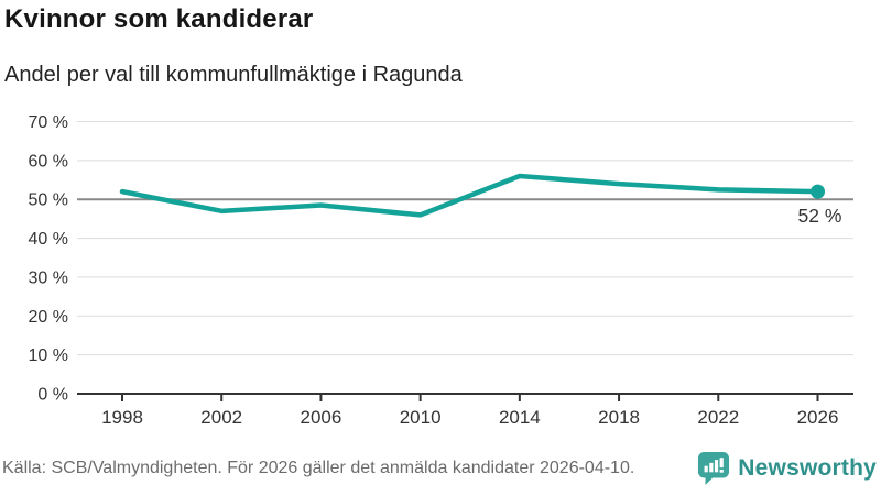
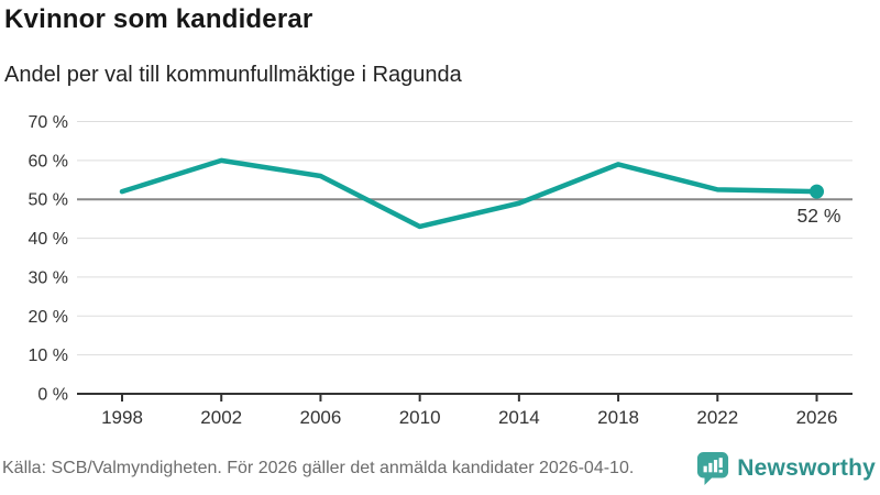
2002: 47% -> 60%
2006: 48% -> 56%
2010: 46% -> 43%
2014: 56% -> 49%
2018: 54% -> 59%
